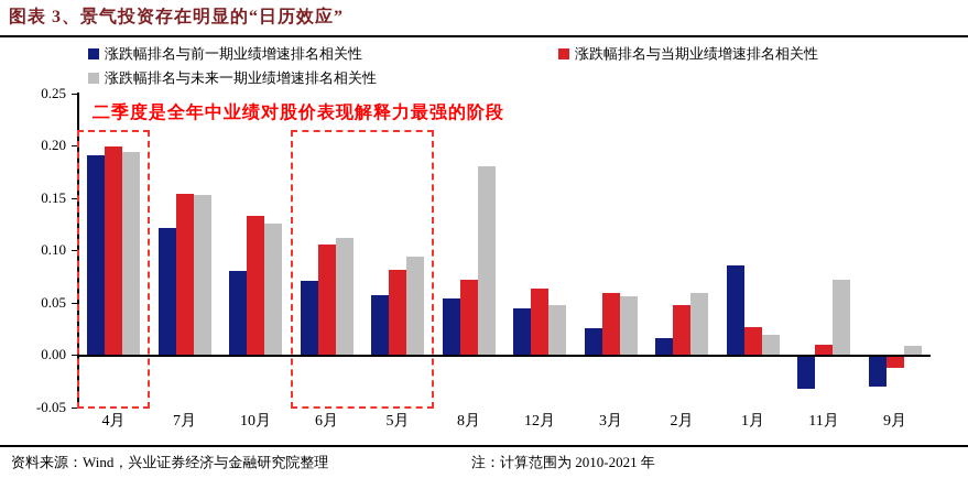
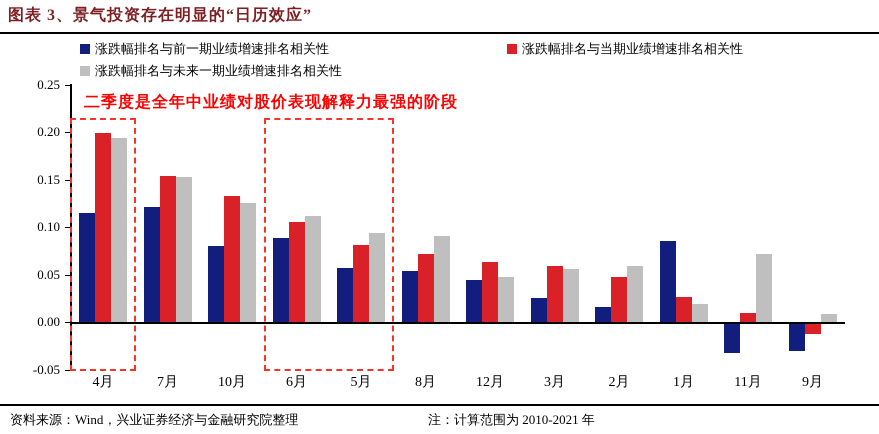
涨跌幅排名与前一期业绩增速排名相关性/4月: 0.19 -> 0.12
涨跌幅排名与前一期业绩增速排名相关性/6月: 0.07 -> 0.09
涨跌幅排名与未来一期业绩增速排名相关性/8月: 0.18 -> 0.09
